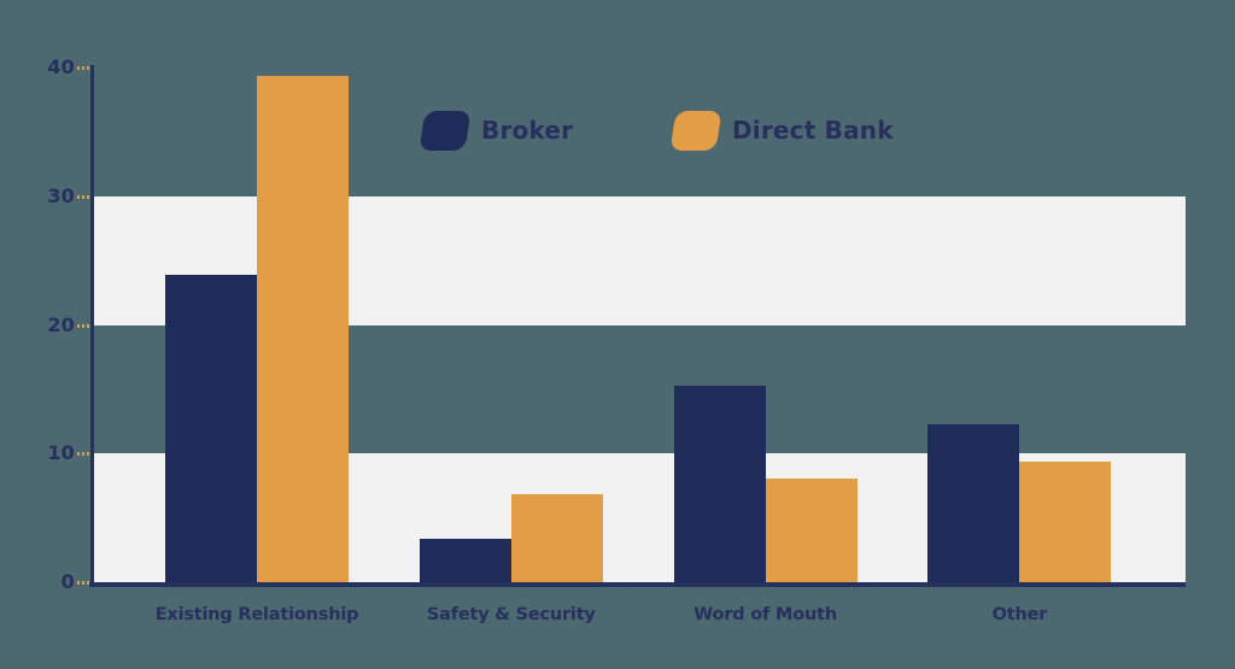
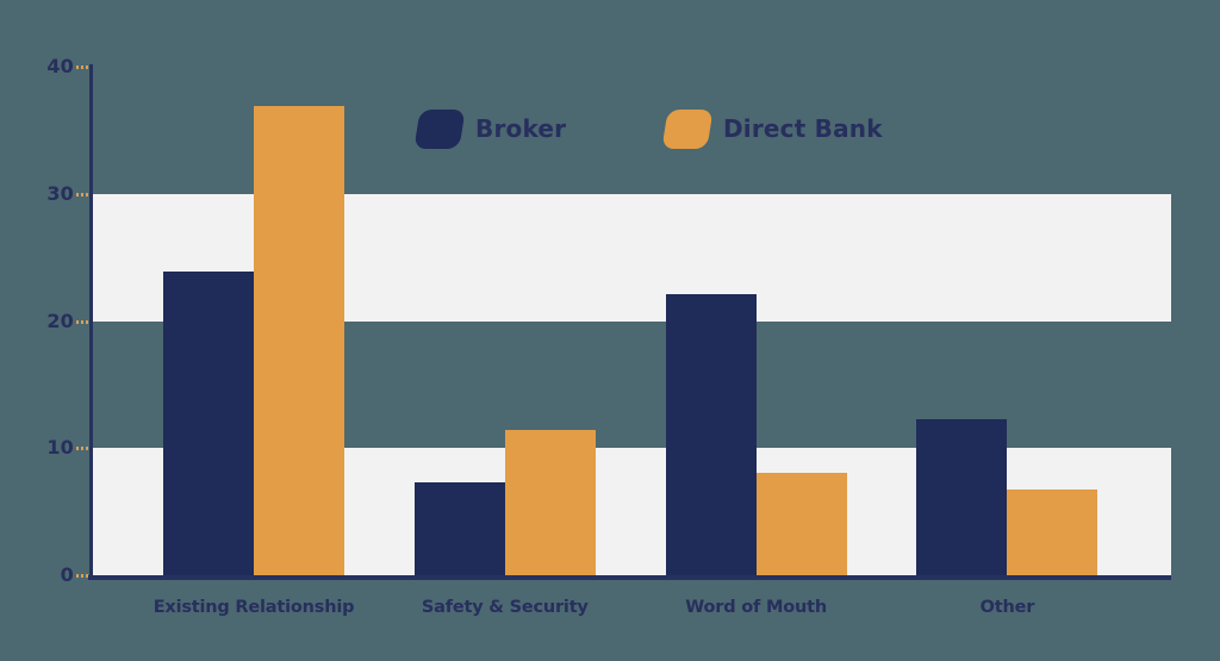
Direct Bank/Existing Relationship: 39.3 -> 36.9
Broker/Safety & Security: 3.4 -> 7.3
Direct Bank/Safety & Security: 6.8 -> 11.4
Broker/Word of Mouth: 15.3 -> 22.1
Direct Bank/Other: 9.4 -> 6.7
